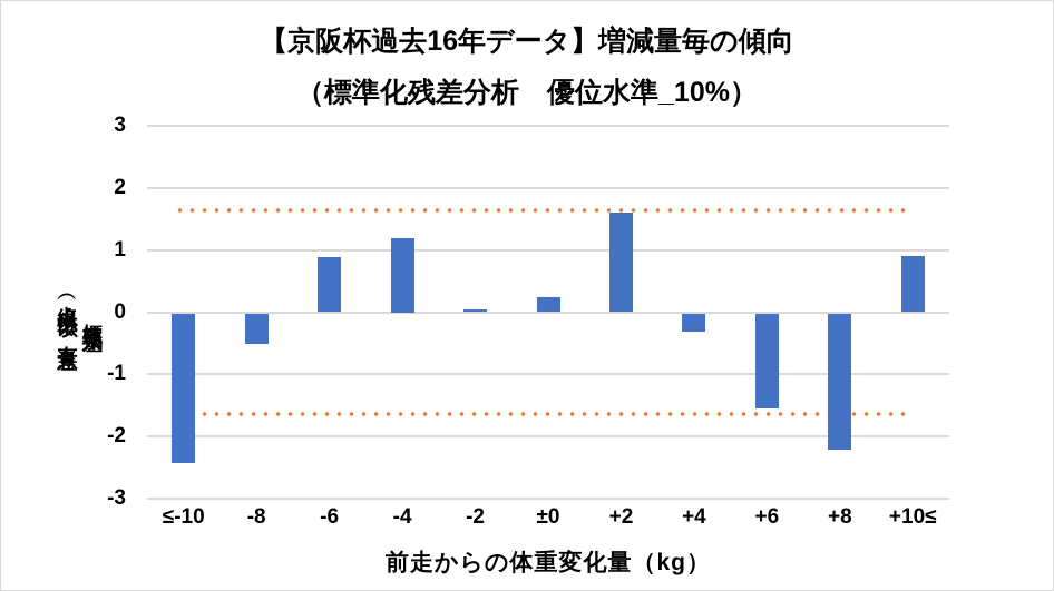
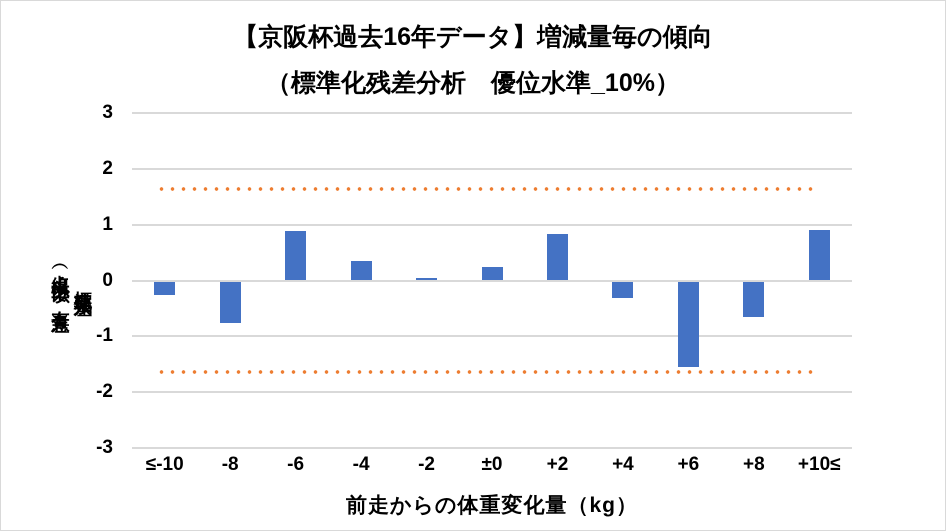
≤-10: -2.4 -> -0.2
-8: -0.5 -> -0.7
-4: 1.2 -> 0.3
+2: 1.6 -> 0.8
+8: -2.2 -> -0.6
